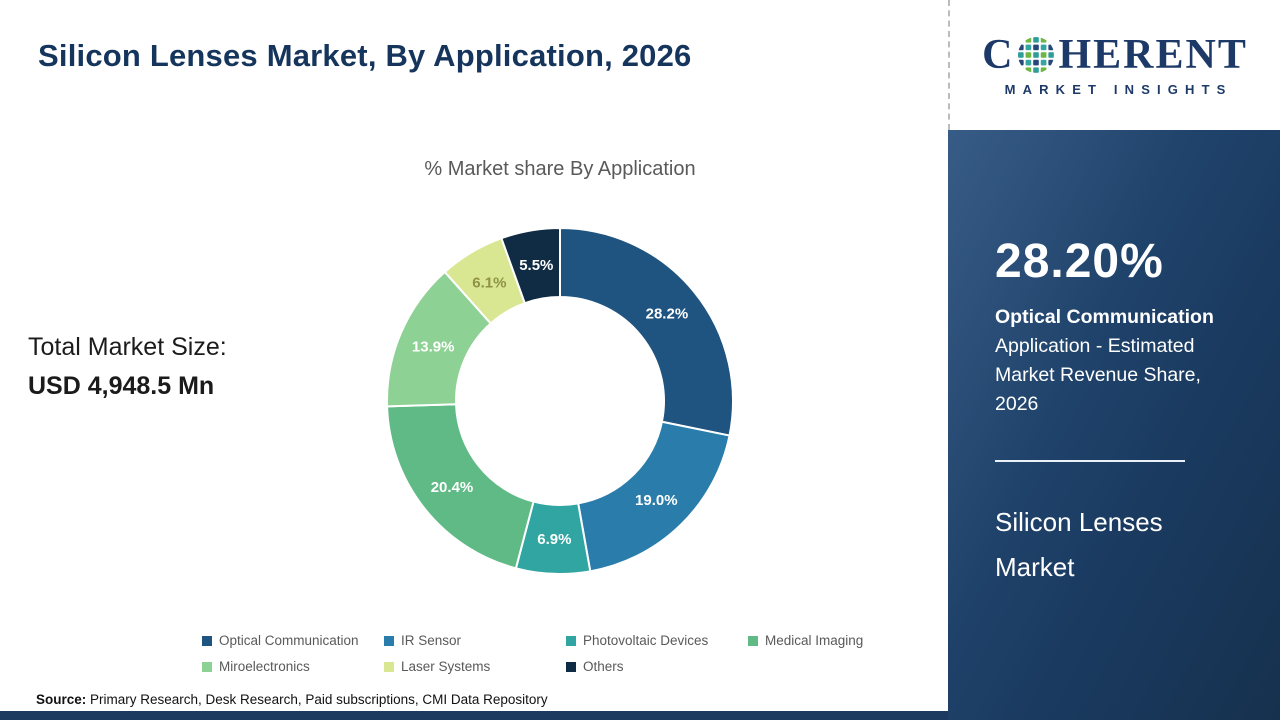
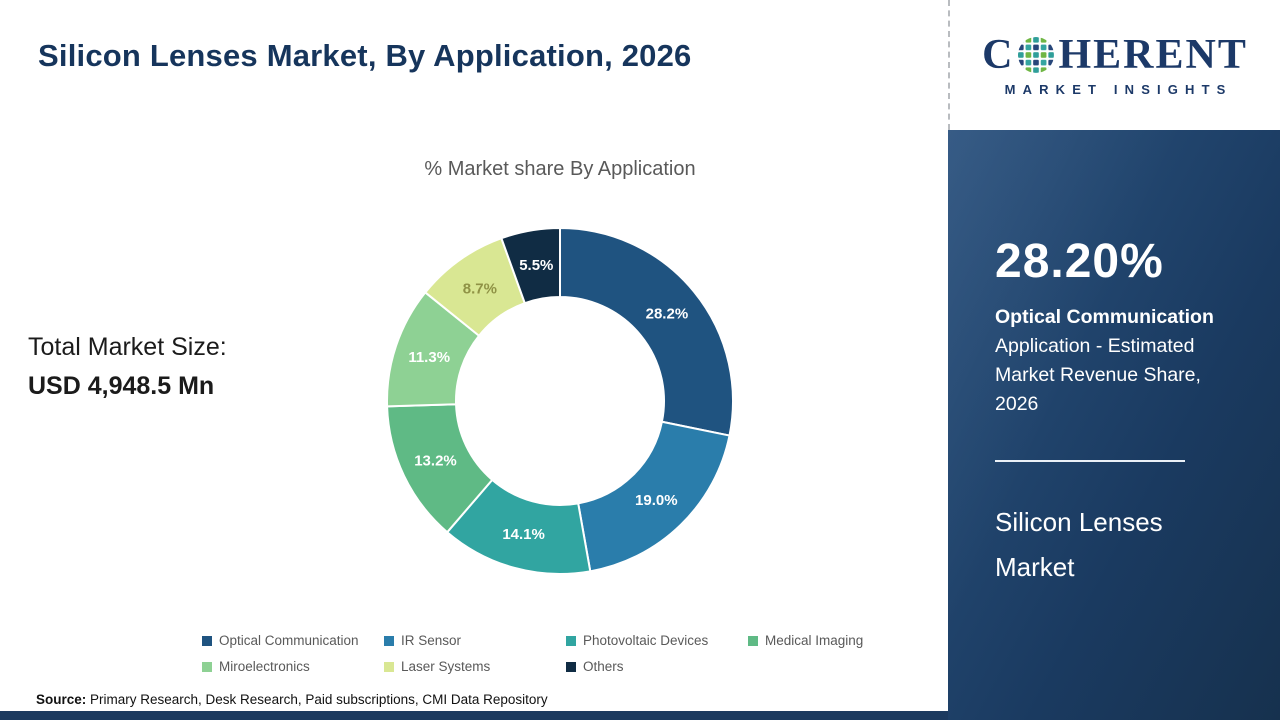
Photovoltaic Devices: 6.9% -> 14.1%
Medical Imaging: 20.4% -> 13.2%
Miroelectronics: 13.9% -> 11.3%
Laser Systems: 6.1% -> 8.7%
